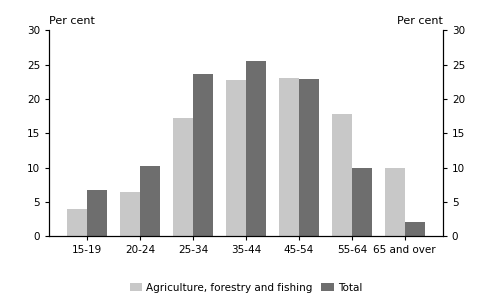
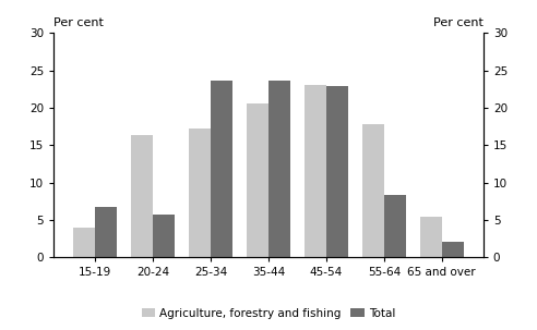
Agriculture, forestry and fishing/20-24: 6.5 -> 16.4
Total/20-24: 10.3 -> 5.8
Agriculture, forestry and fishing/35-44: 22.8 -> 20.6
Total/35-44: 25.6 -> 23.6
Total/55-64: 9.9 -> 8.4
Agriculture, forestry and fishing/65 and over: 9.9 -> 5.4
